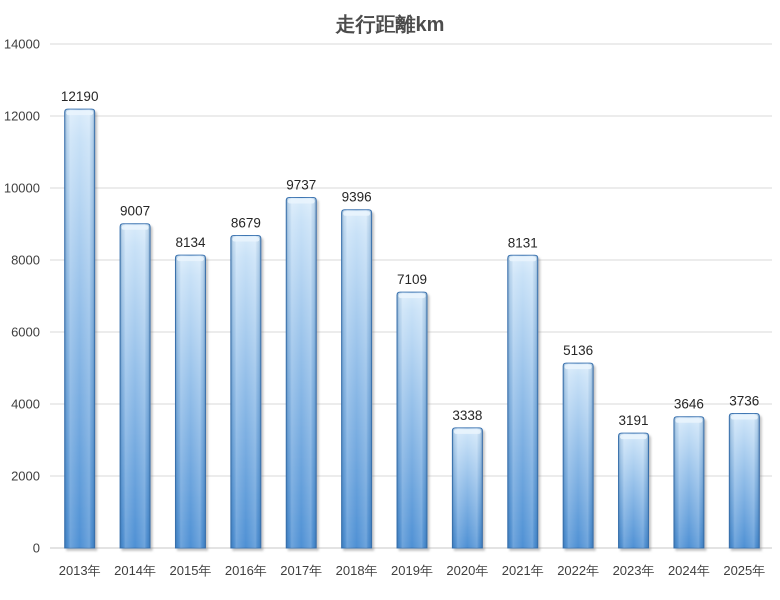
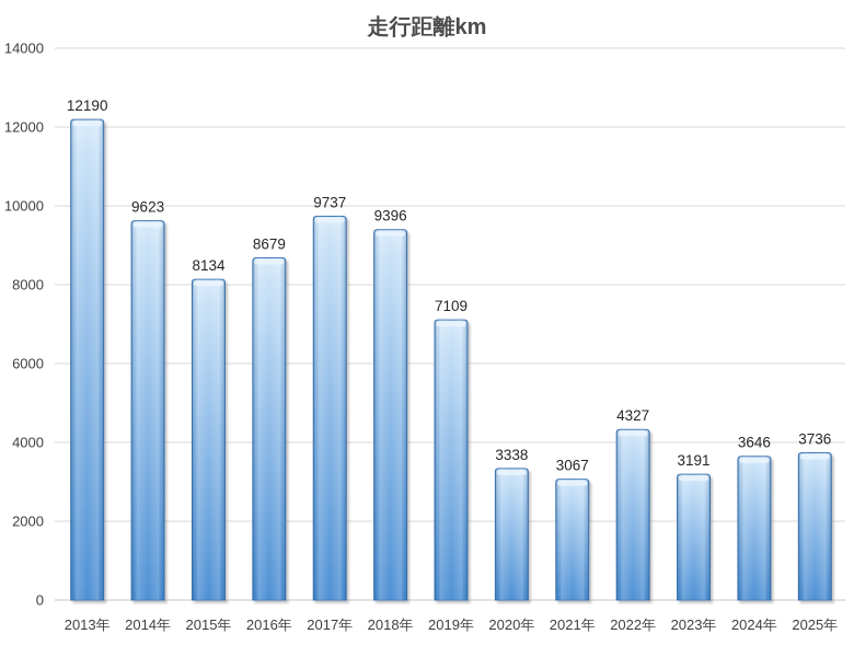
2014年: 9007 -> 9623
2021年: 8131 -> 3067
2022年: 5136 -> 4327
